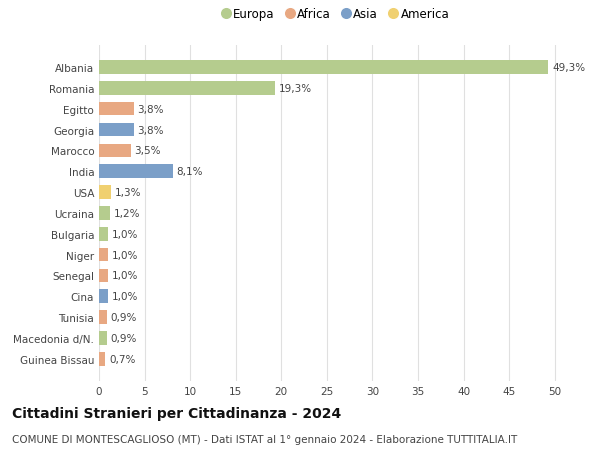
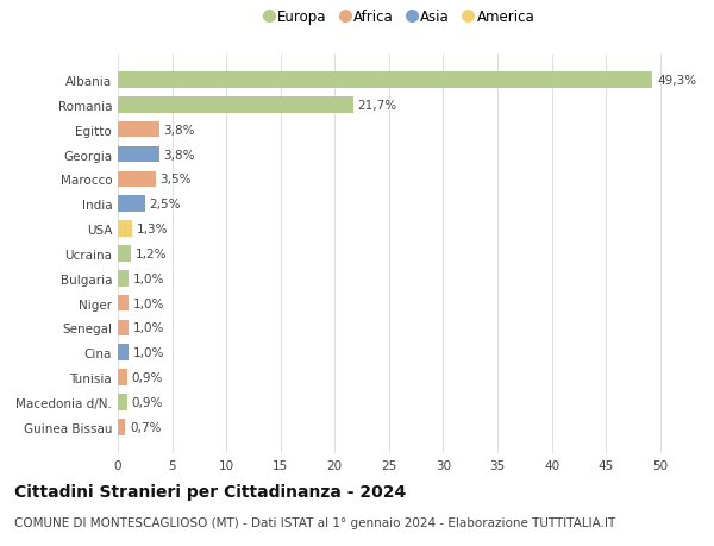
Romania: 19,3% -> 21,7%
India: 8,1% -> 2,5%
